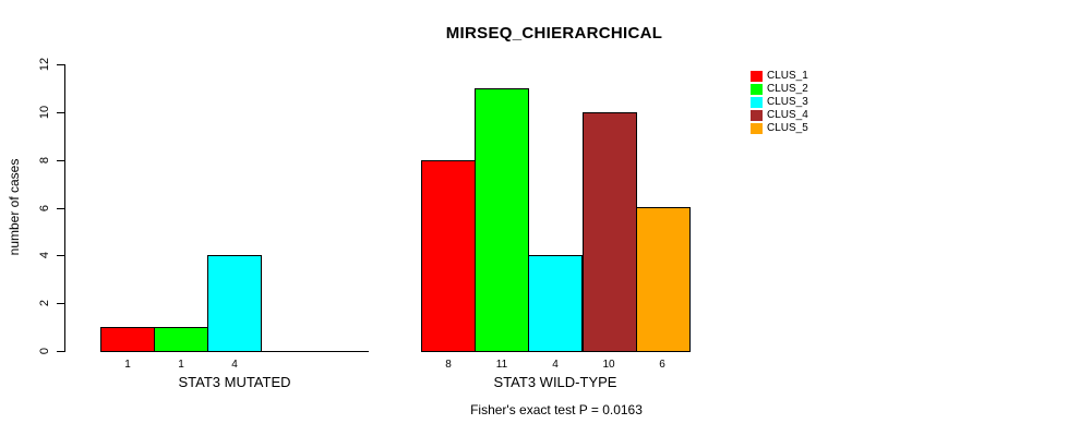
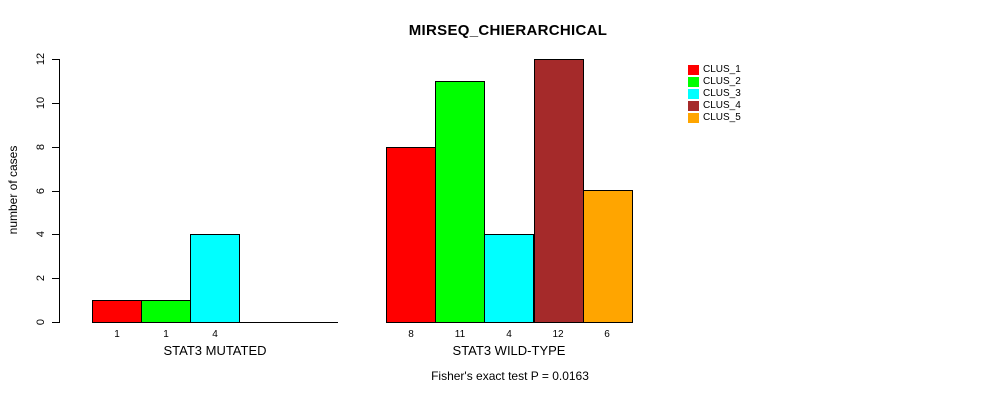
CLUS_4/STAT3 WILD-TYPE: 10 -> 12
